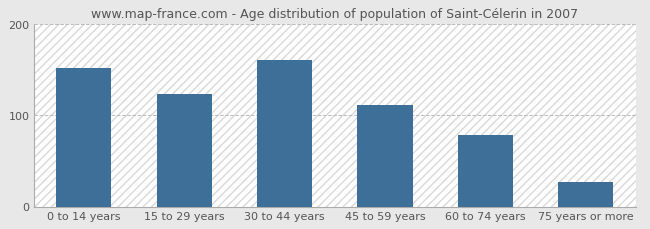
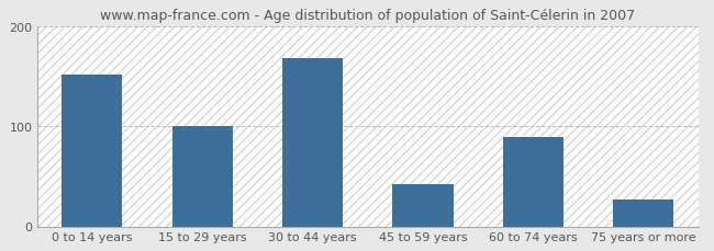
15 to 29 years: 123 -> 100
30 to 44 years: 161 -> 168
45 to 59 years: 111 -> 42
60 to 74 years: 78 -> 90
